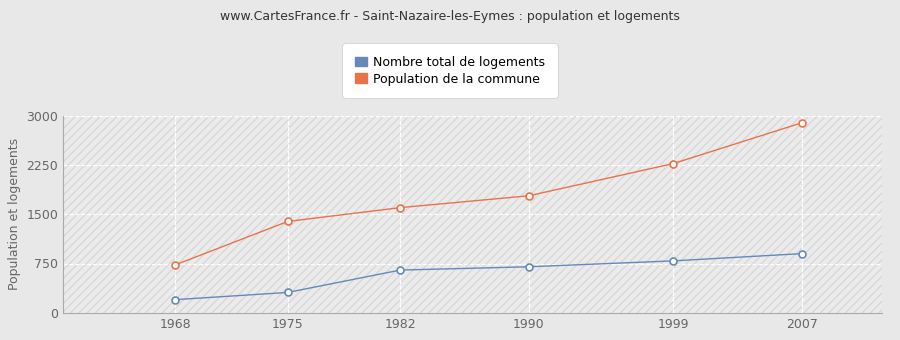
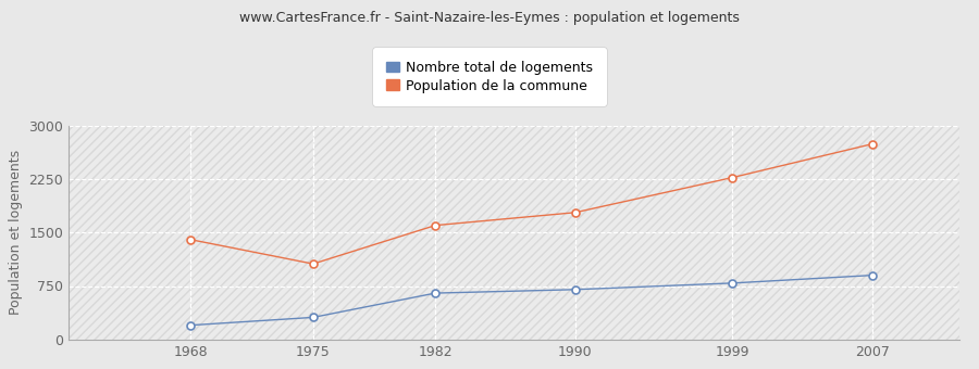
Population de la commune/1968: 730 -> 1400
Population de la commune/1975: 1390 -> 1060
Population de la commune/2007: 2890 -> 2740
